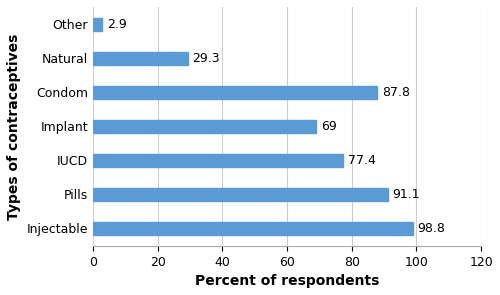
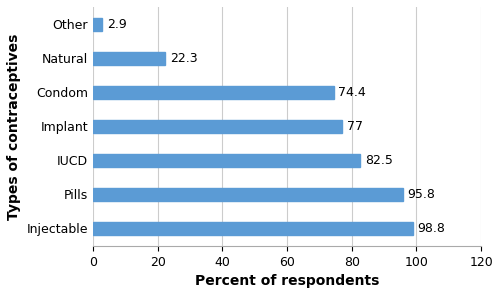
Natural: 29.3 -> 22.3
Condom: 87.8 -> 74.4
Implant: 69 -> 77
IUCD: 77.4 -> 82.5
Pills: 91.1 -> 95.8
